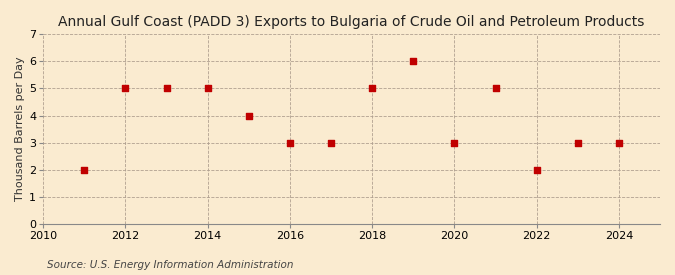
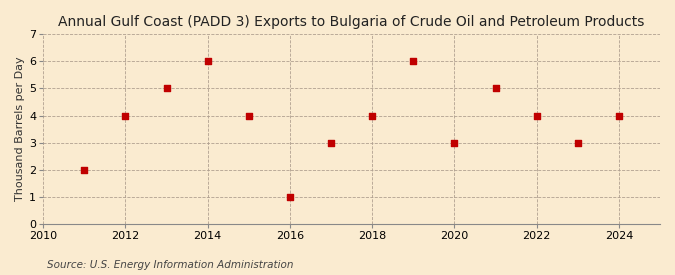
2012: 5 -> 4
2014: 5 -> 6
2016: 3 -> 1
2018: 5 -> 4
2022: 2 -> 4
2024: 3 -> 4
